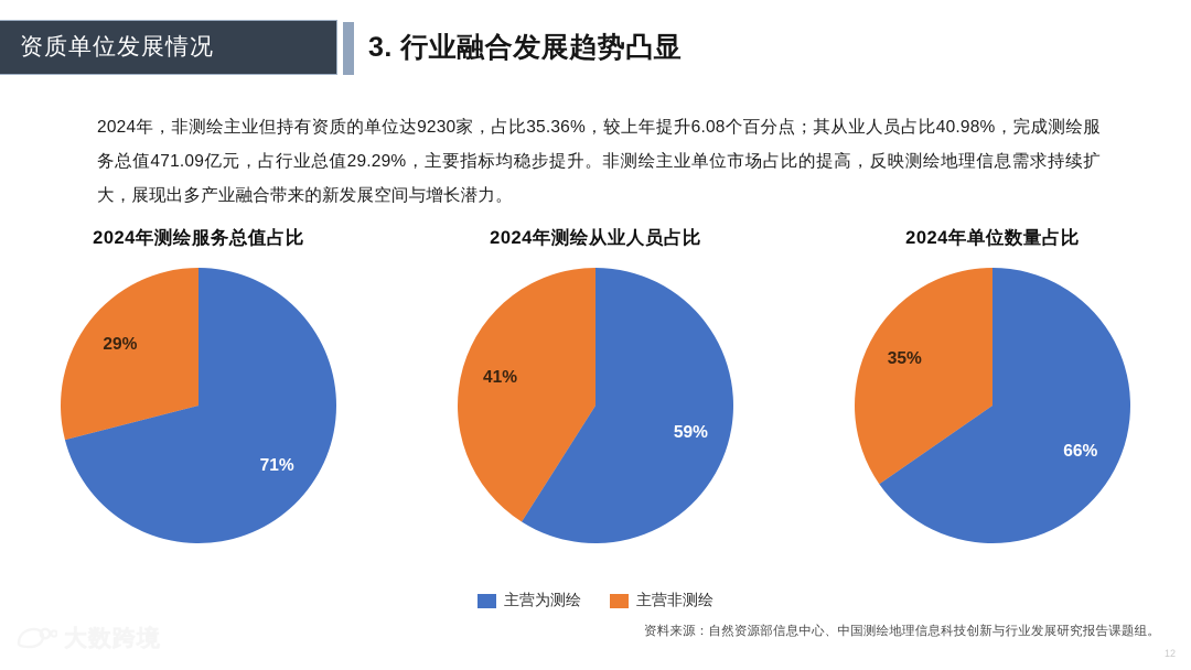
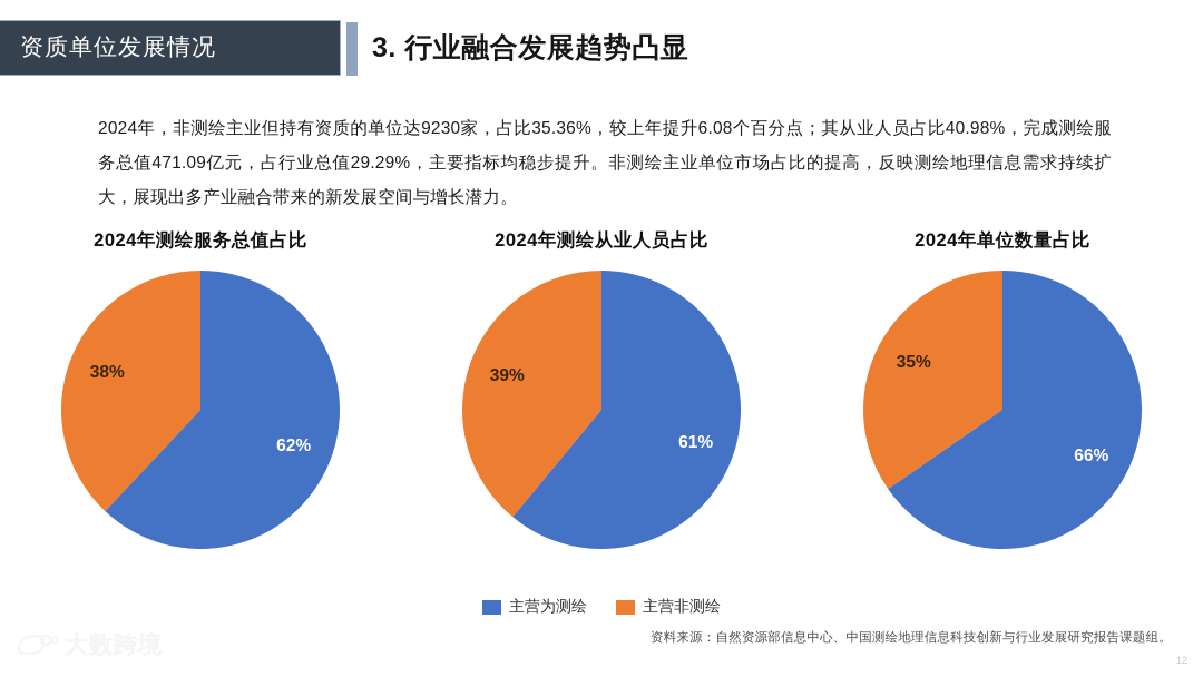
2024年测绘服务总值占比/主营为测绘: 71% -> 62%
2024年测绘服务总值占比/主营非测绘: 29% -> 38%
2024年测绘从业人员占比/主营为测绘: 59% -> 61%
2024年测绘从业人员占比/主营非测绘: 41% -> 39%
